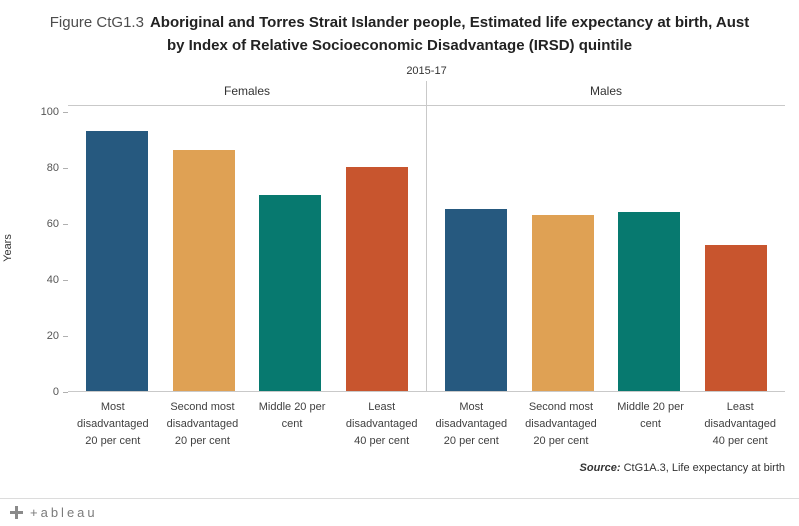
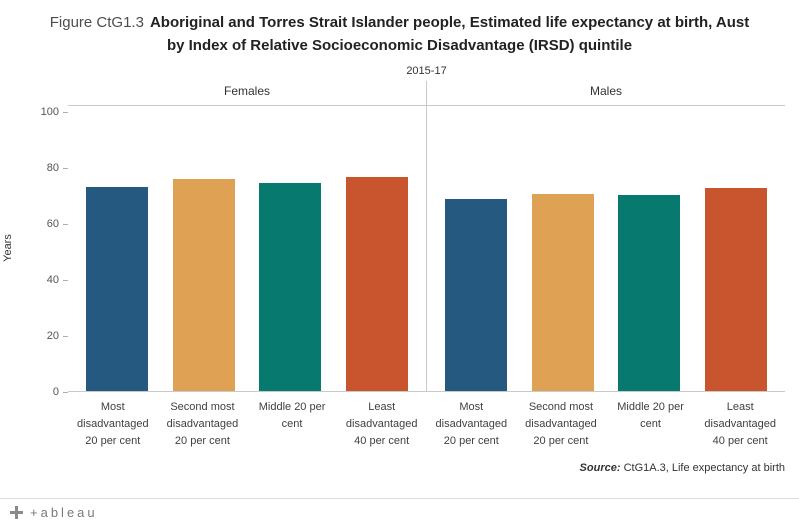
Females/Most disadvantaged 20 per cent: 93 -> 73
Males/Most disadvantaged 20 per cent: 65 -> 68
Females/Second most disadvantaged 20 per cent: 86 -> 76
Males/Second most disadvantaged 20 per cent: 63 -> 70
Females/Middle 20 per cent: 70 -> 74
Males/Middle 20 per cent: 64 -> 70
Females/Least disadvantaged 40 per cent: 80 -> 77
Males/Least disadvantaged 40 per cent: 52 -> 72
